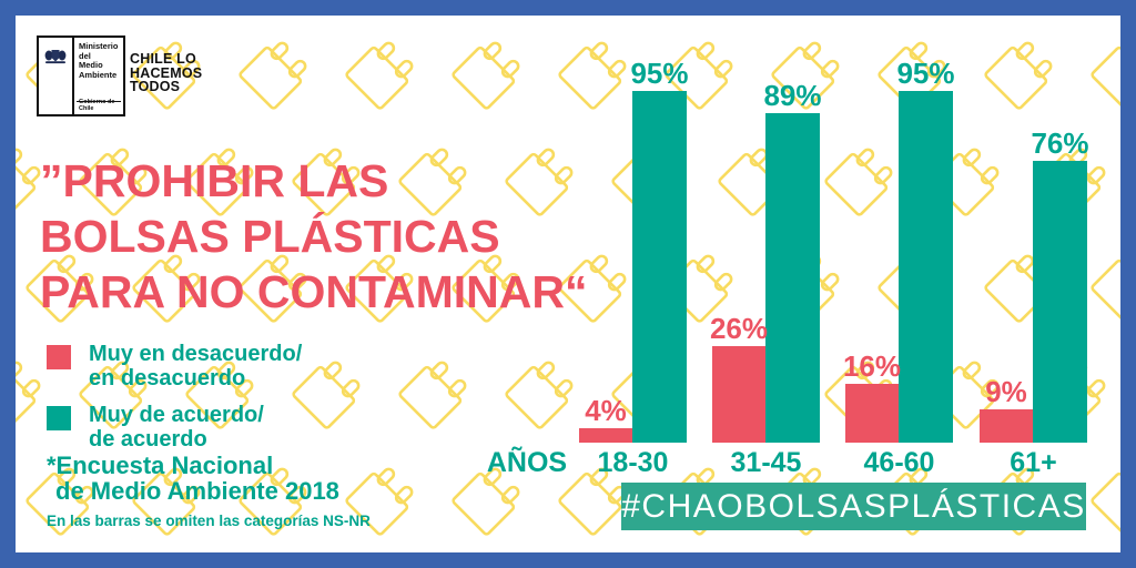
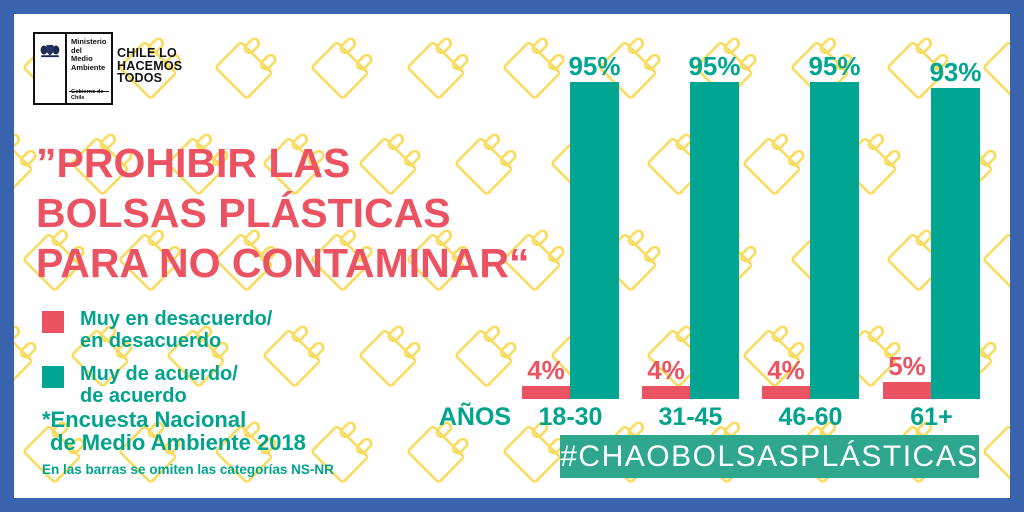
Muy en desacuerdo/en desacuerdo/31-45: 26% -> 4%
Muy de acuerdo/de acuerdo/31-45: 89% -> 95%
Muy en desacuerdo/en desacuerdo/46-60: 16% -> 4%
Muy en desacuerdo/en desacuerdo/61+: 9% -> 5%
Muy de acuerdo/de acuerdo/61+: 76% -> 93%
